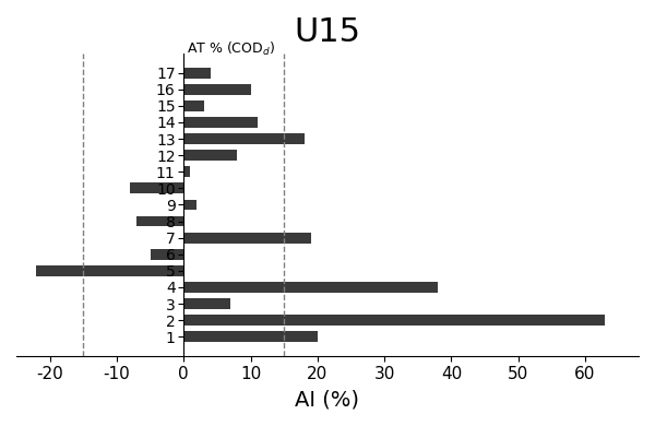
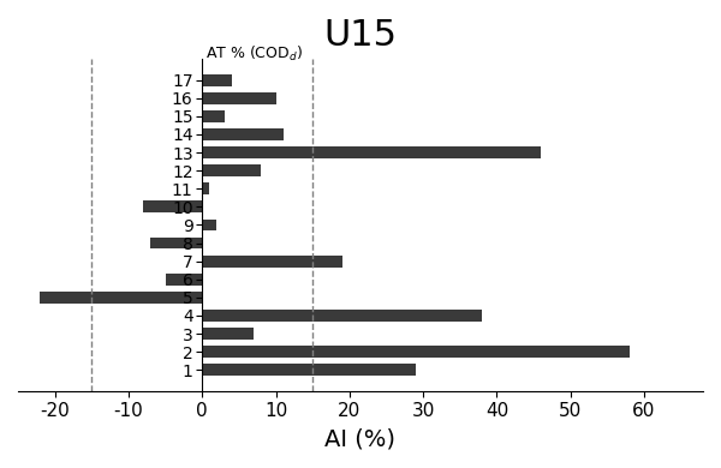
13: 18 -> 46
2: 63 -> 58
1: 20 -> 29
